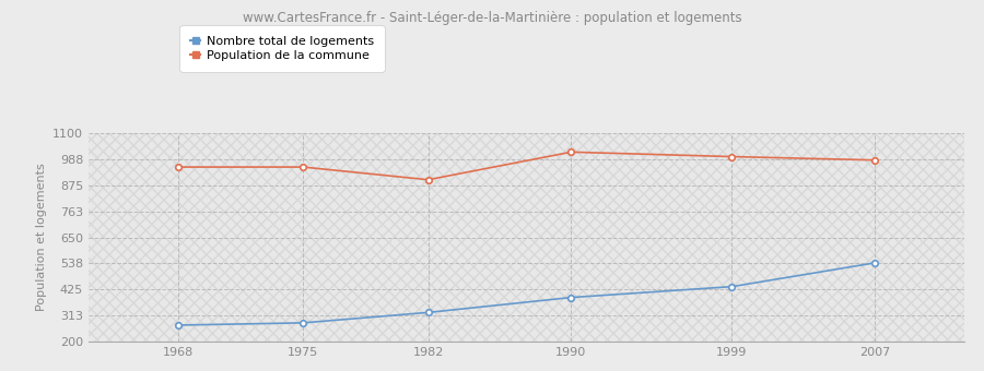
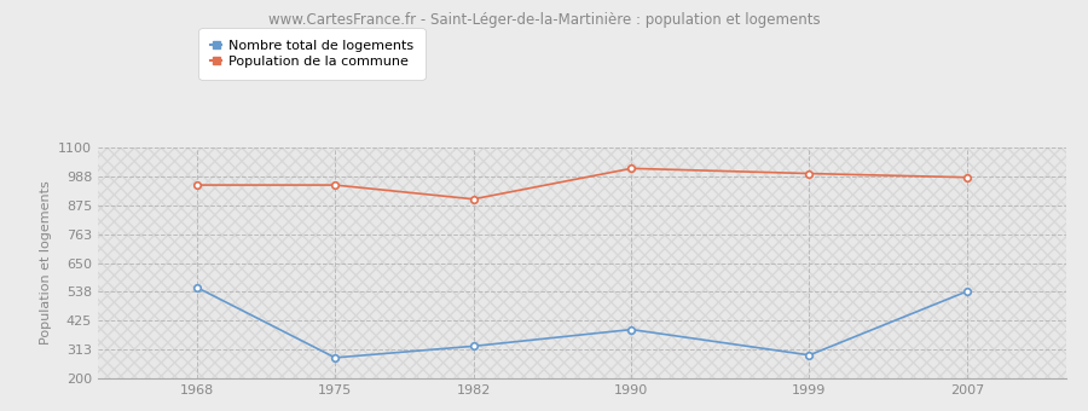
Nombre total de logements/1968: 270 -> 555
Nombre total de logements/1999: 437 -> 290
